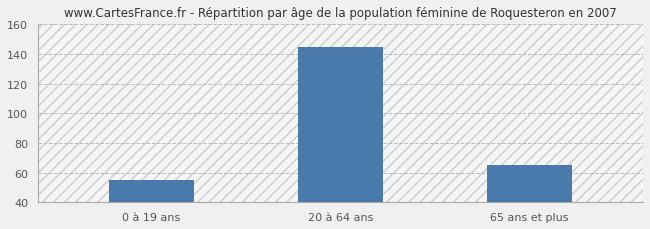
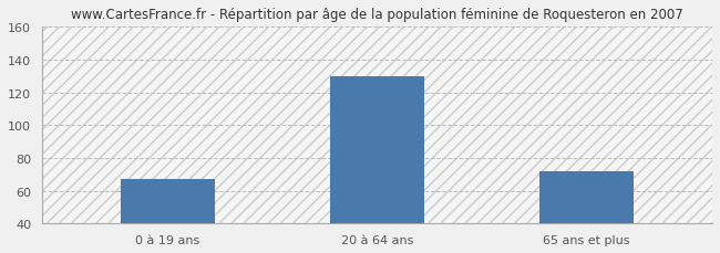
0 à 19 ans: 55 -> 67
20 à 64 ans: 145 -> 130
65 ans et plus: 65 -> 72
